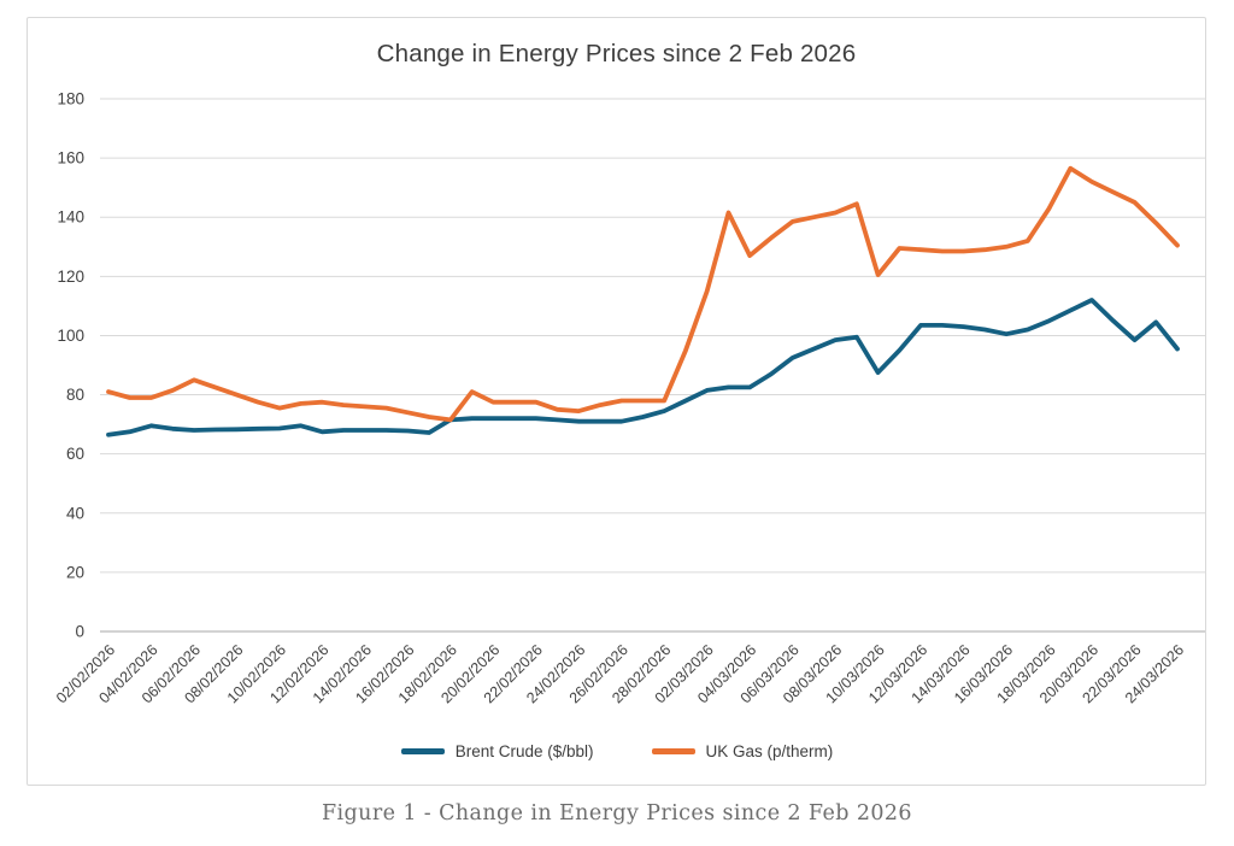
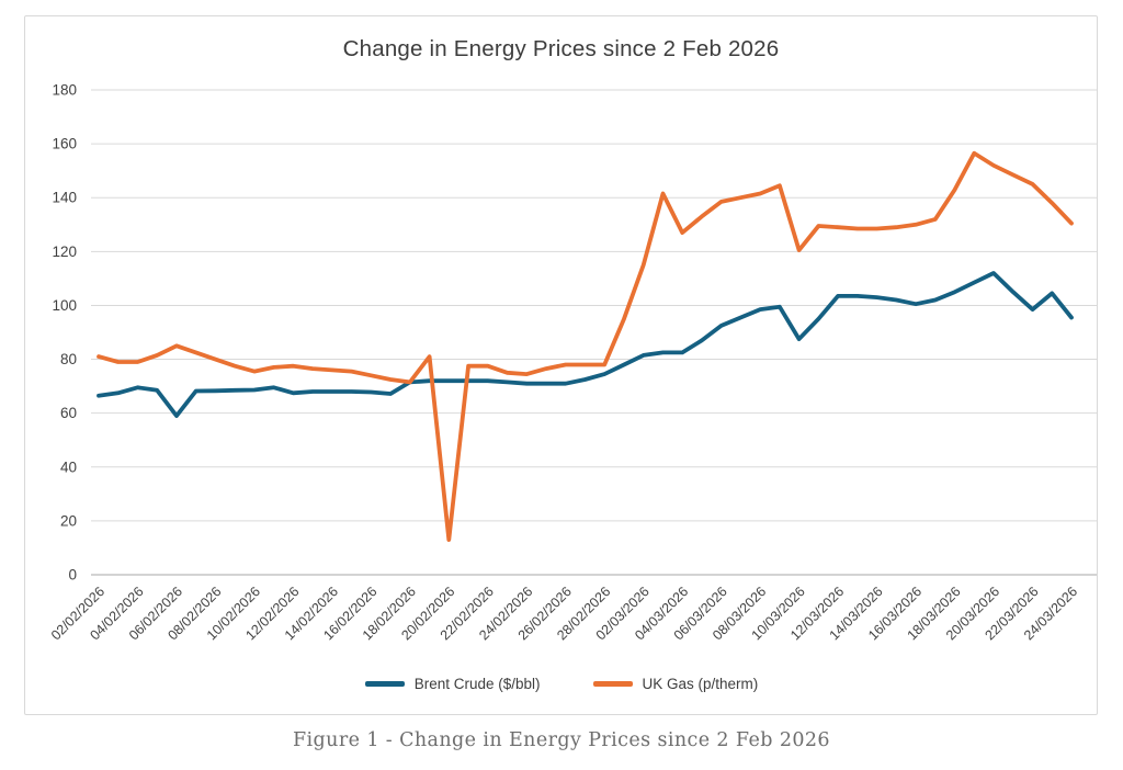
Brent Crude ($/bbl)/06/02/2026: 68 -> 59
UK Gas (p/therm)/20/02/2026: 78 -> 13
